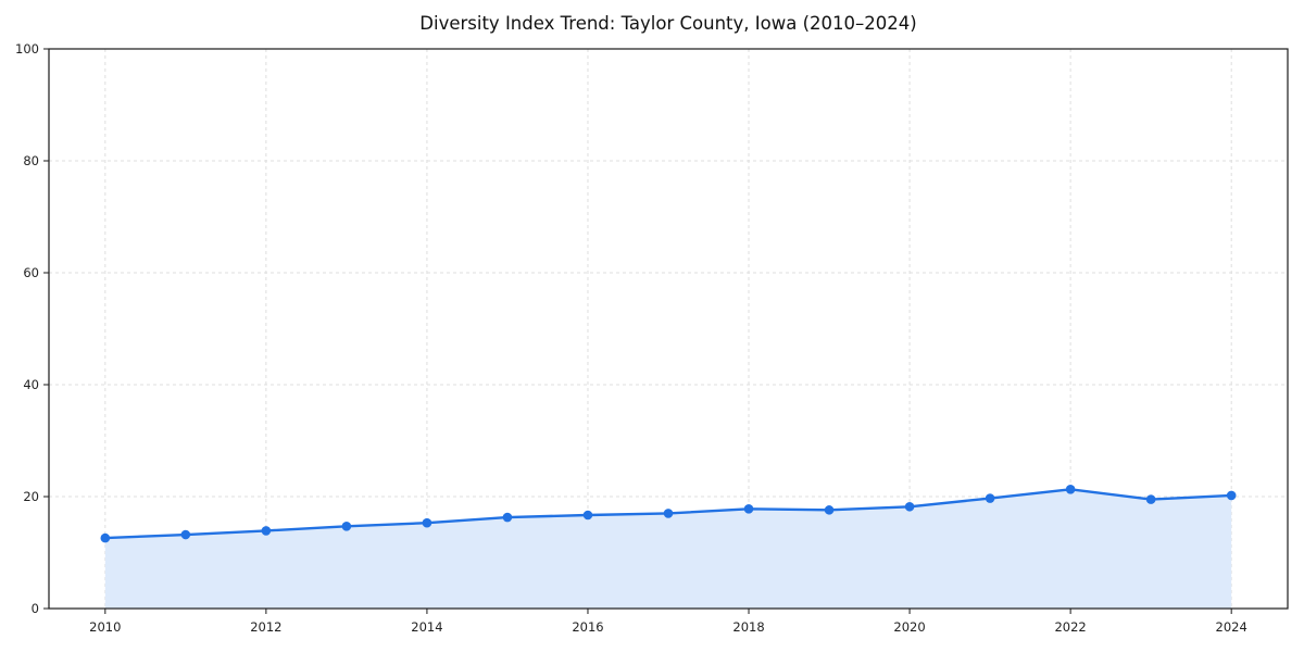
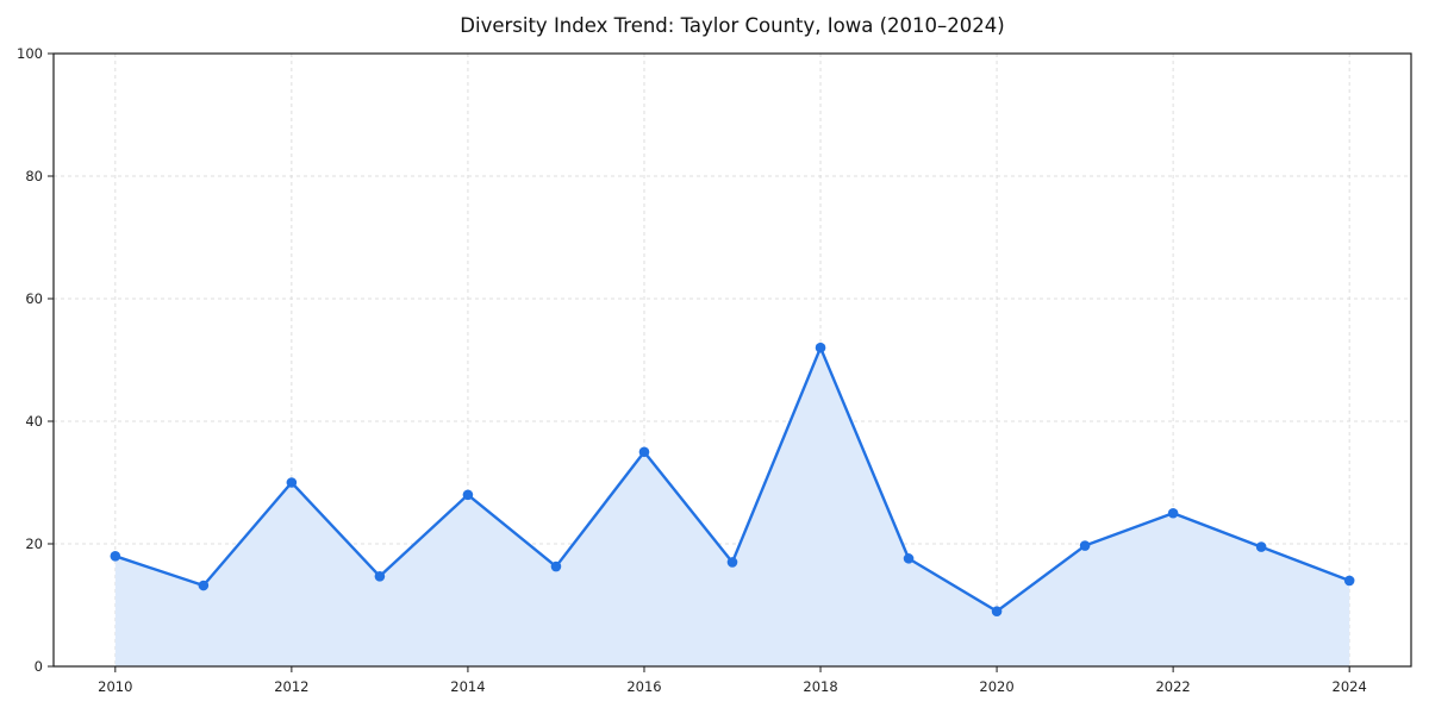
2010: 13 -> 18
2012: 14 -> 30
2014: 15 -> 28
2016: 17 -> 35
2018: 18 -> 52
2020: 18 -> 9
2022: 21 -> 25
2024: 20 -> 14
